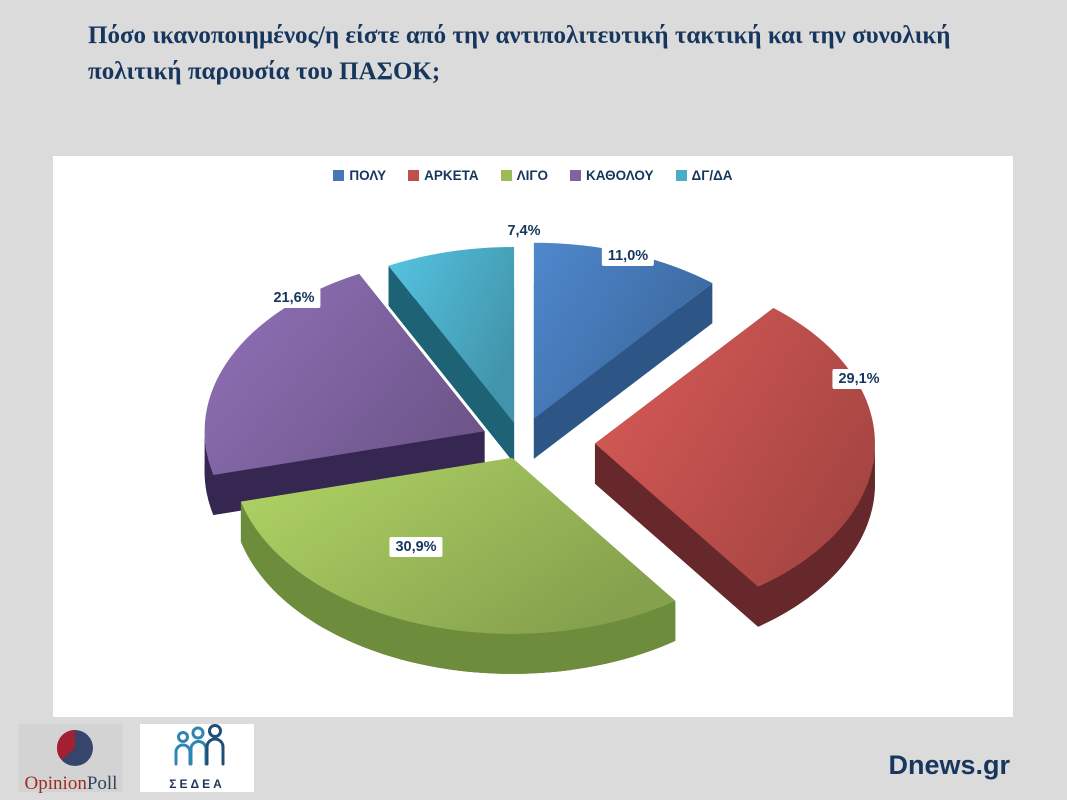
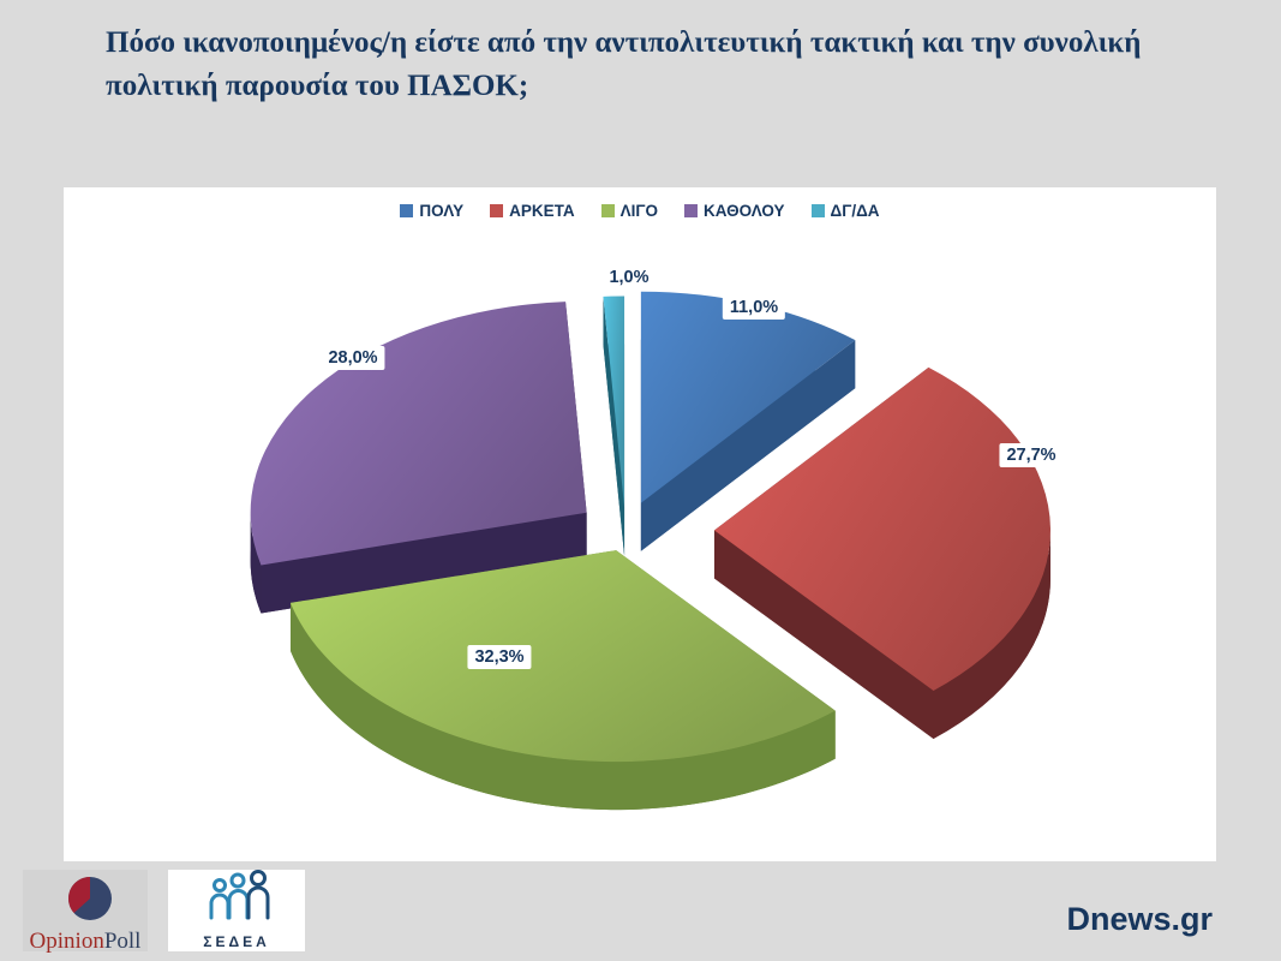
ΑΡΚΕΤΑ: 29,1% -> 27,7%
ΛΙΓΟ: 30,9% -> 32,3%
ΚΑΘΟΛΟΥ: 21,6% -> 28,0%
ΔΓ/ΔΑ: 7,4% -> 1,0%
